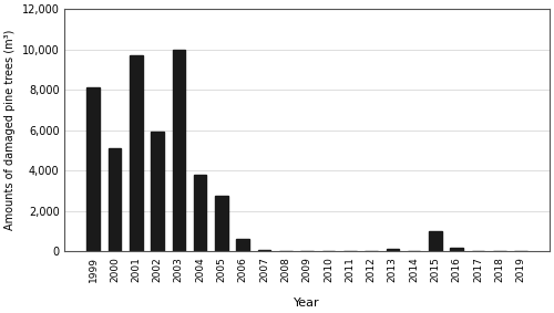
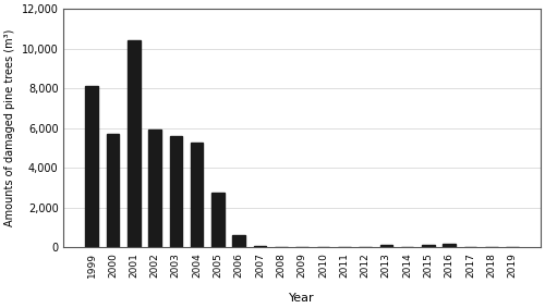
2000: 5,100 -> 5,700
2001: 9,700 -> 10,400
2003: 10,000 -> 5,600
2004: 3,800 -> 5,200
2015: 1,000 -> 100
